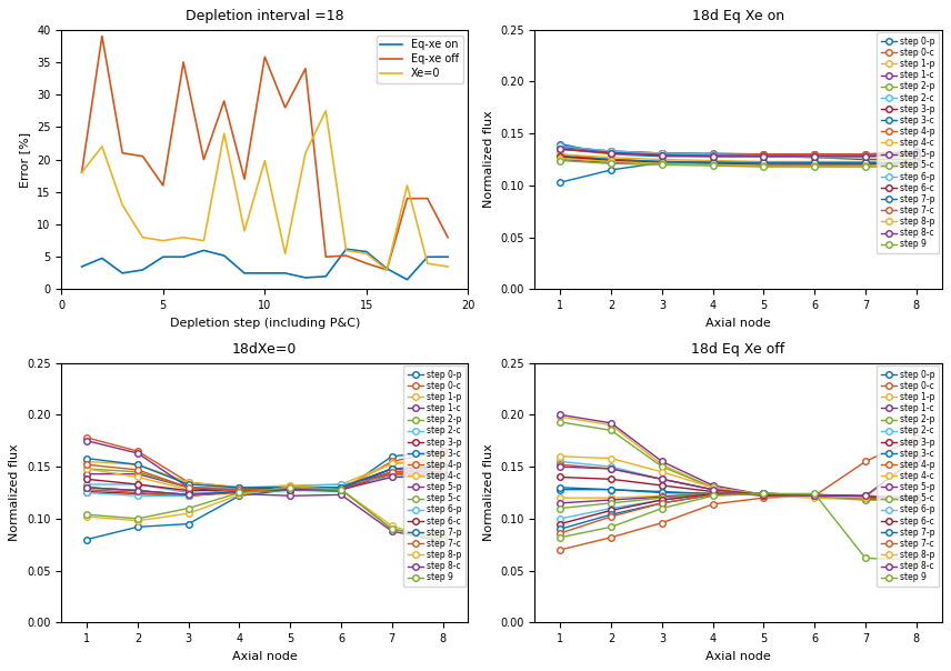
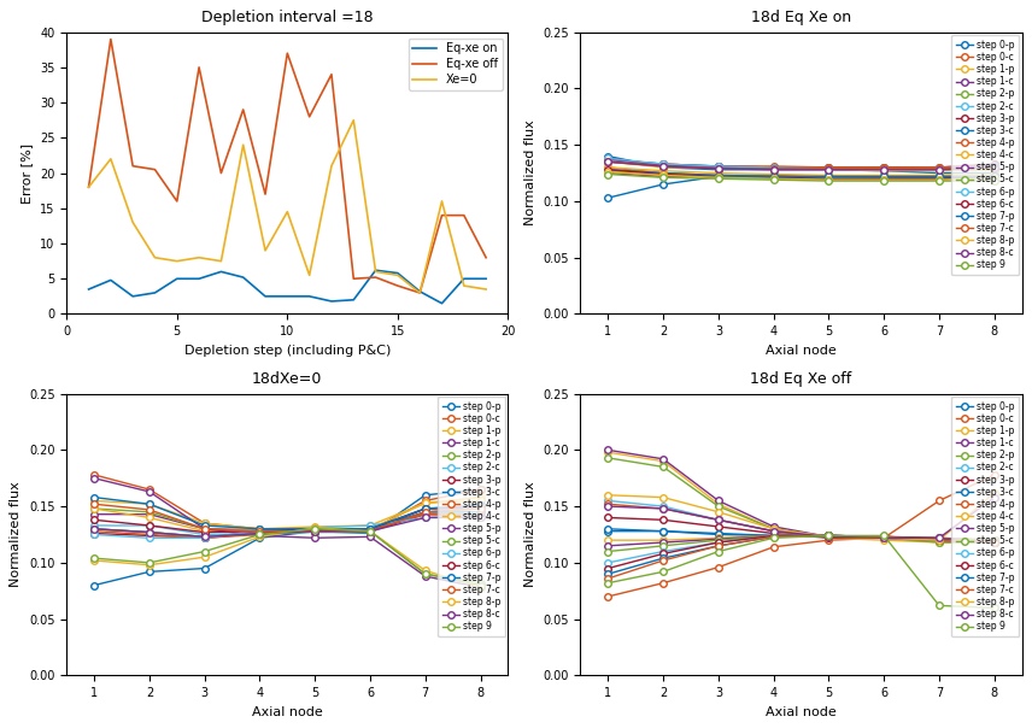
Depletion interval =18/Eq-xe off/10: 35.8 -> 37.0
Depletion interval =18/Xe=0/10: 19.8 -> 14.5
